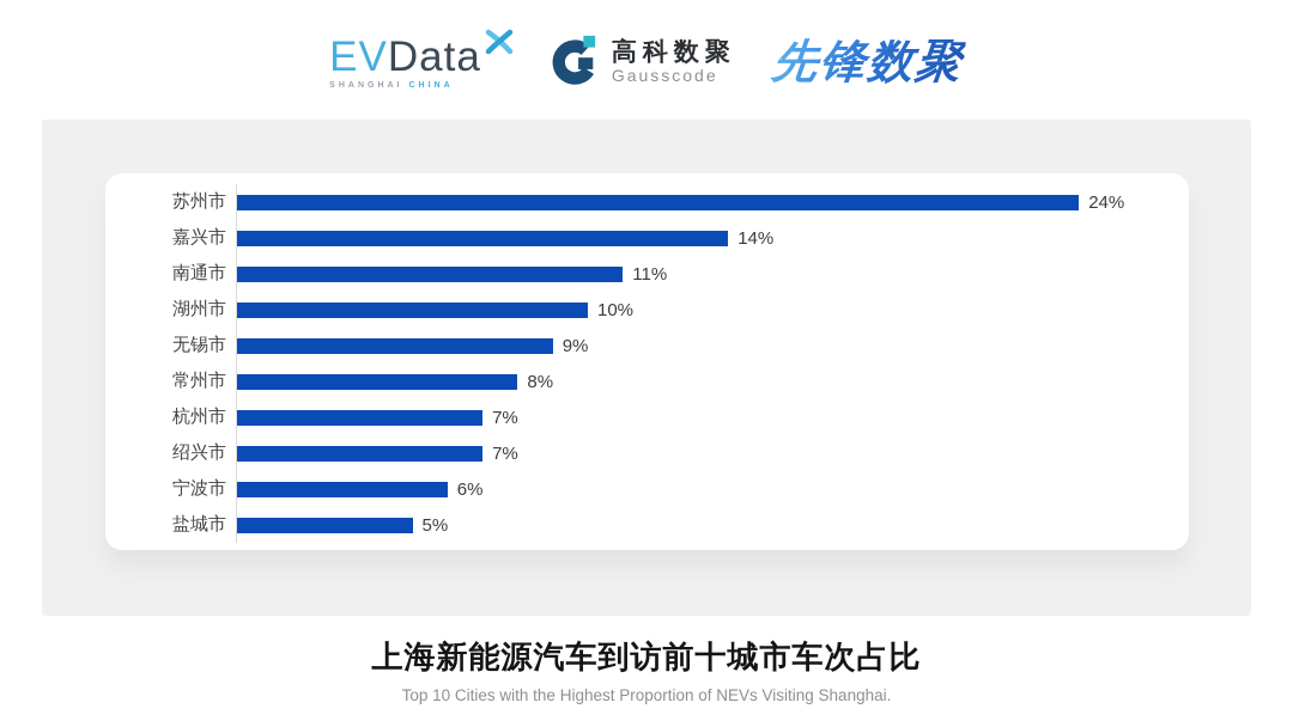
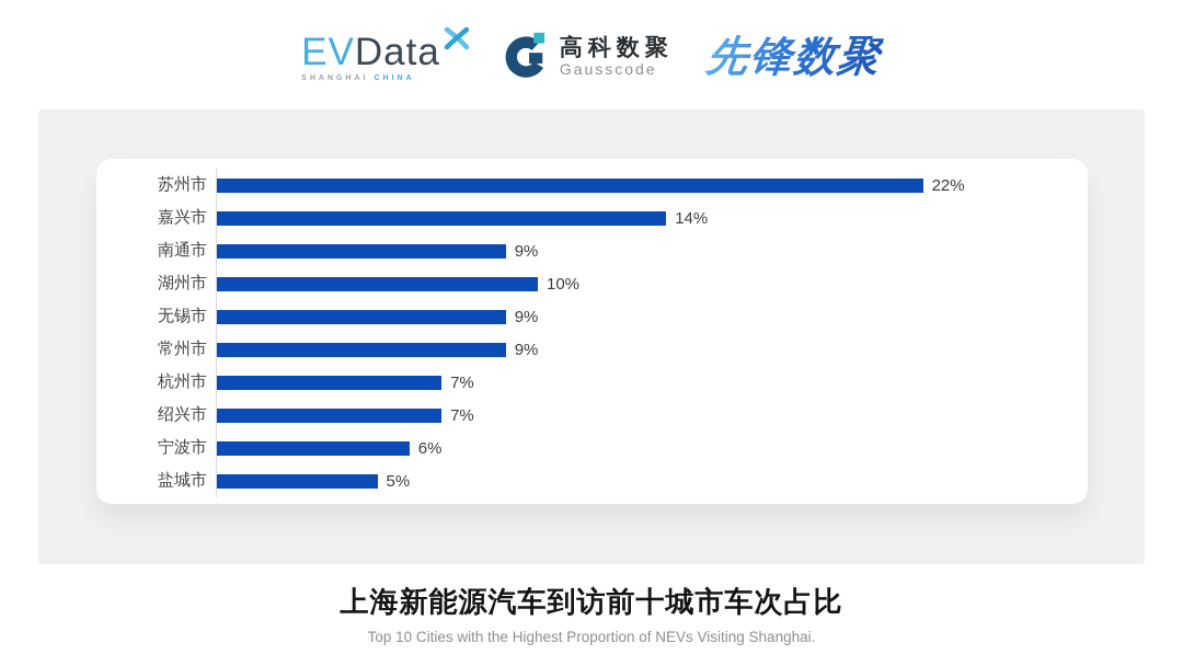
苏州市: 24% -> 22%
南通市: 11% -> 9%
常州市: 8% -> 9%
